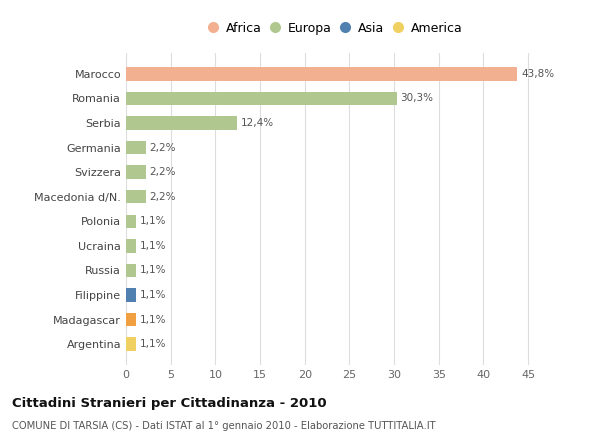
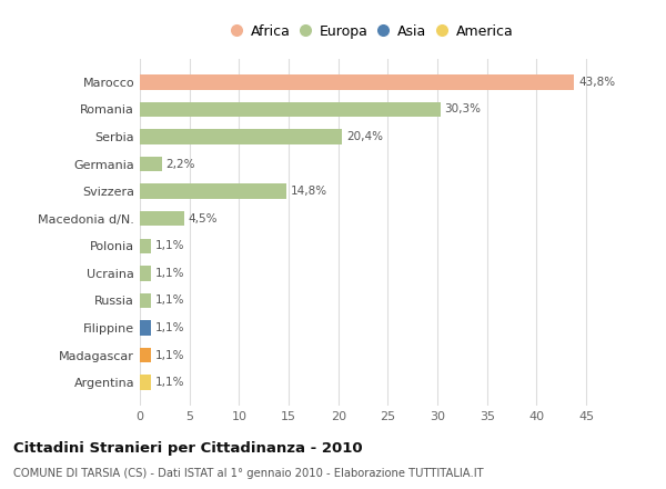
Serbia: 12,4% -> 20,4%
Svizzera: 2,2% -> 14,8%
Macedonia d/N.: 2,2% -> 4,5%
